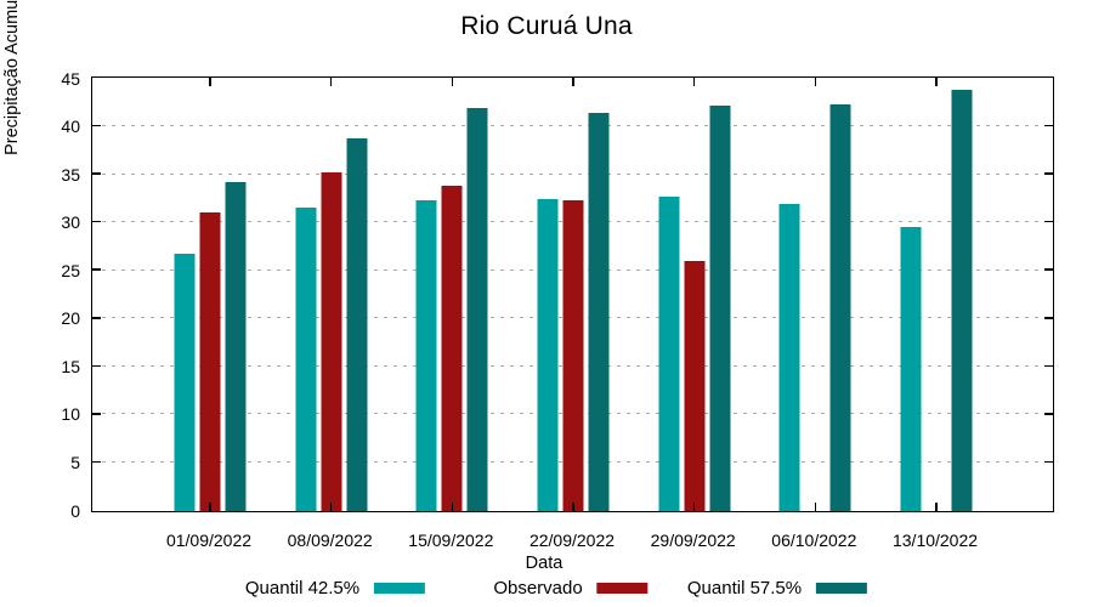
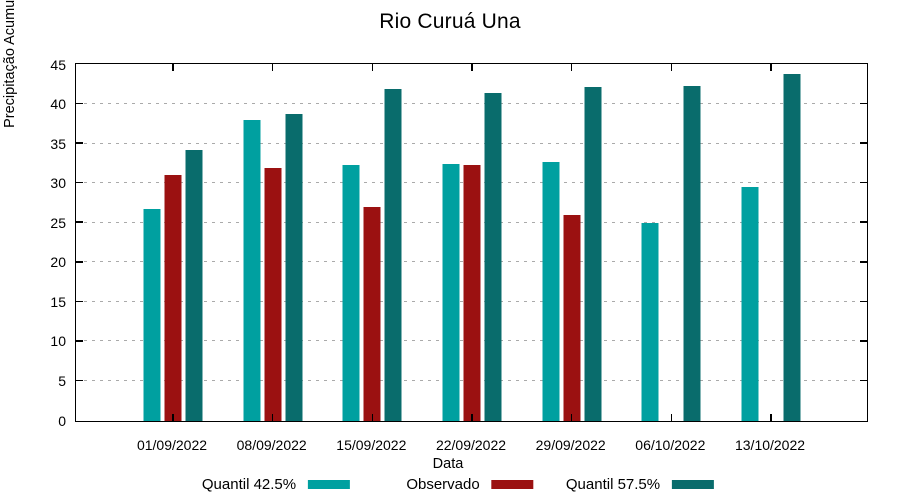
Quantil 42.5%/08/09/2022: 32 -> 38
Observado/08/09/2022: 35 -> 32
Observado/15/09/2022: 34 -> 27
Quantil 42.5%/06/10/2022: 32 -> 25
